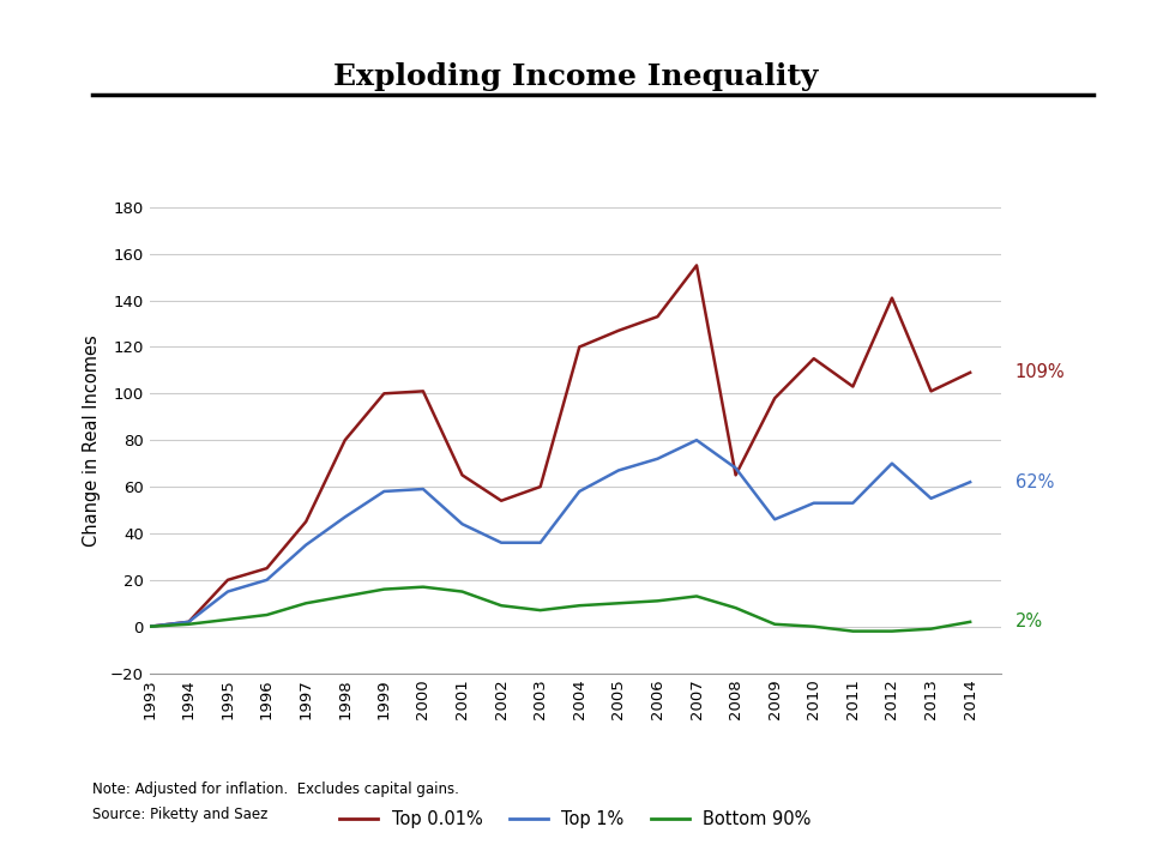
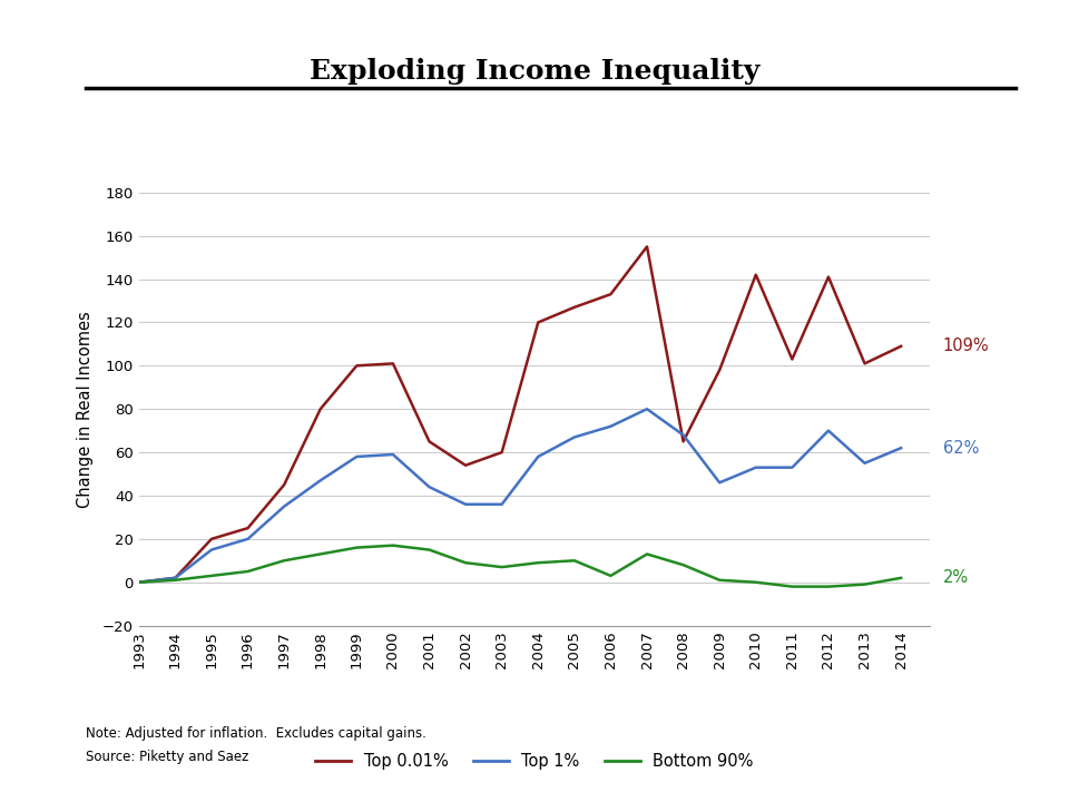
Bottom 90%/2006: 11 -> 3
Top 0.01%/2010: 115 -> 142
